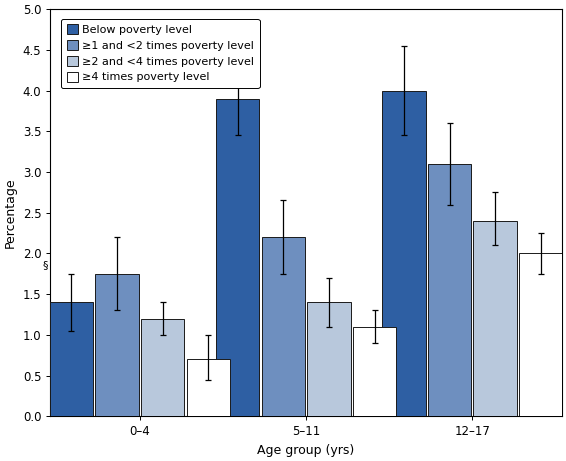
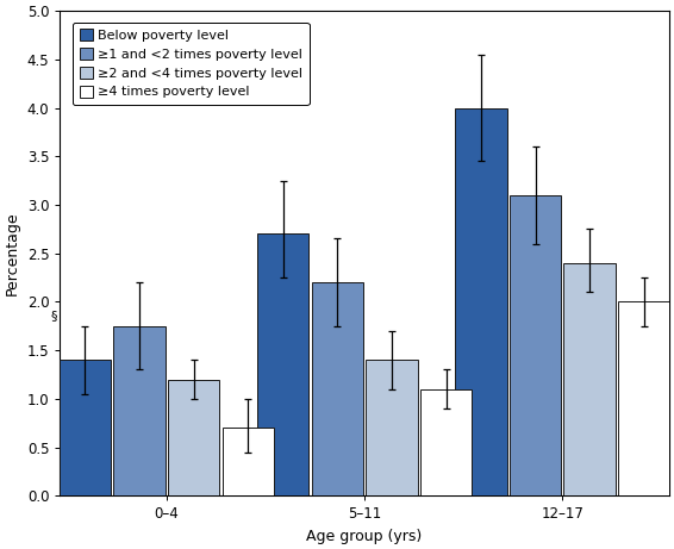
Below poverty level/5–11: 3.9 -> 2.7
